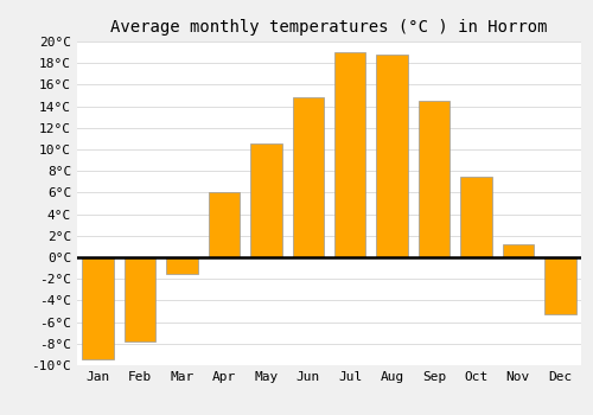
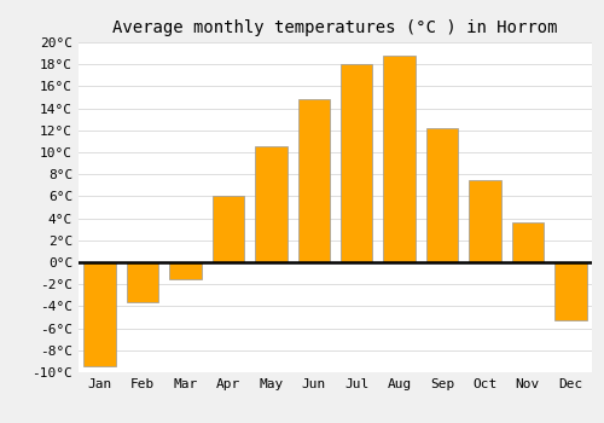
Feb: -7.8°C -> -3.6°C
Jul: 19.0°C -> 18.0°C
Sep: 14.5°C -> 12.2°C
Nov: 1.2°C -> 3.6°C
